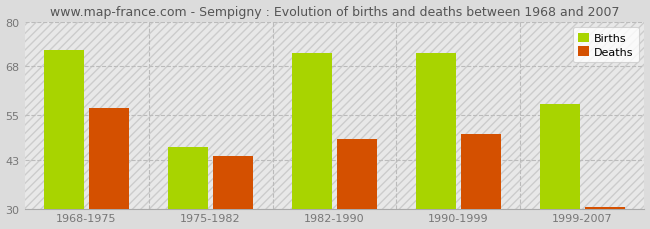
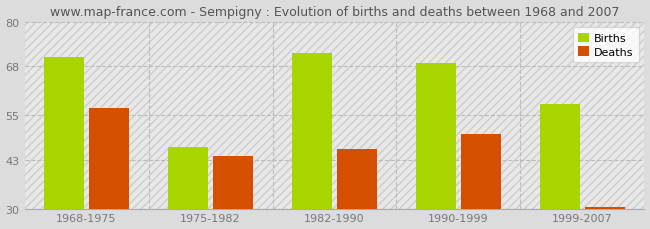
Births/1968-1975: 72.5 -> 70.5
Deaths/1982-1990: 48.5 -> 46.0
Births/1990-1999: 71.5 -> 69.0
